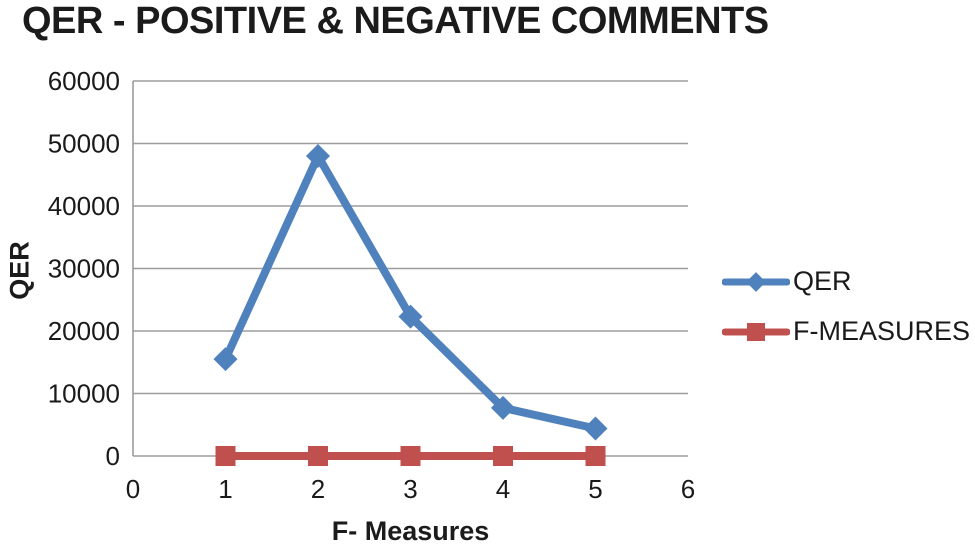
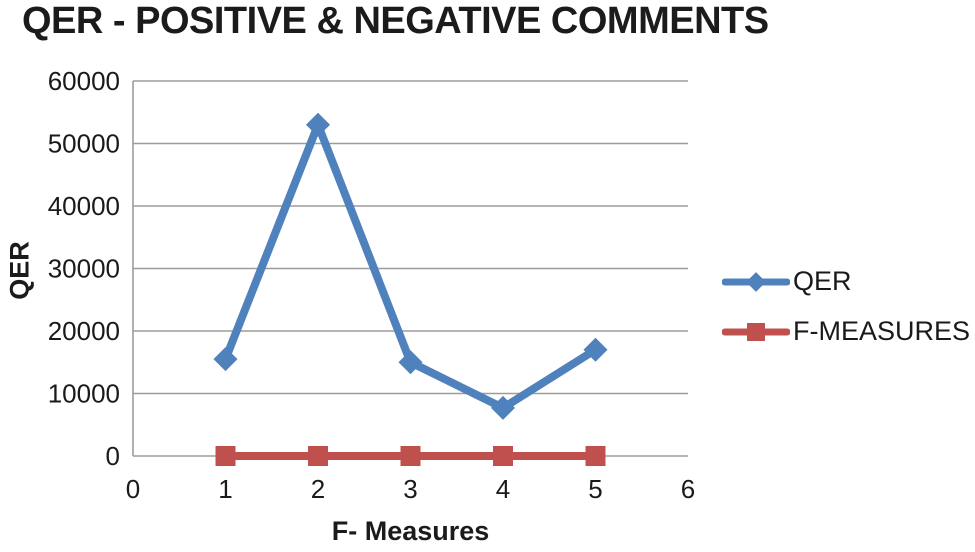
QER/2: 48000 -> 53000
QER/3: 22000 -> 15000
QER/5: 4000 -> 17000
